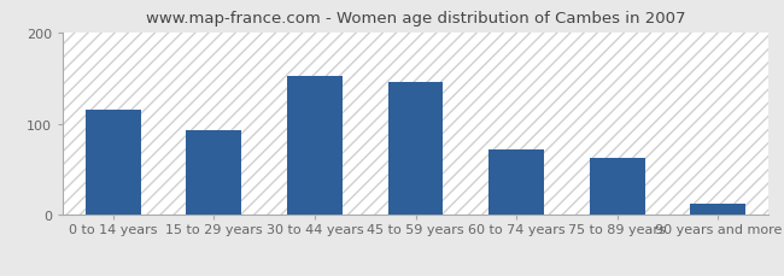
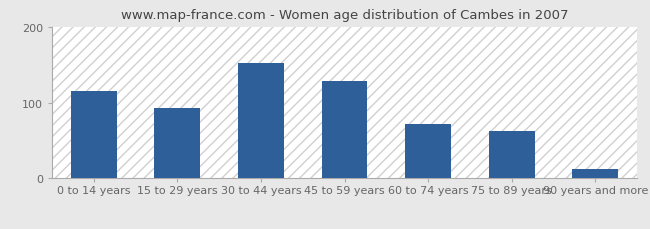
45 to 59 years: 145 -> 128
